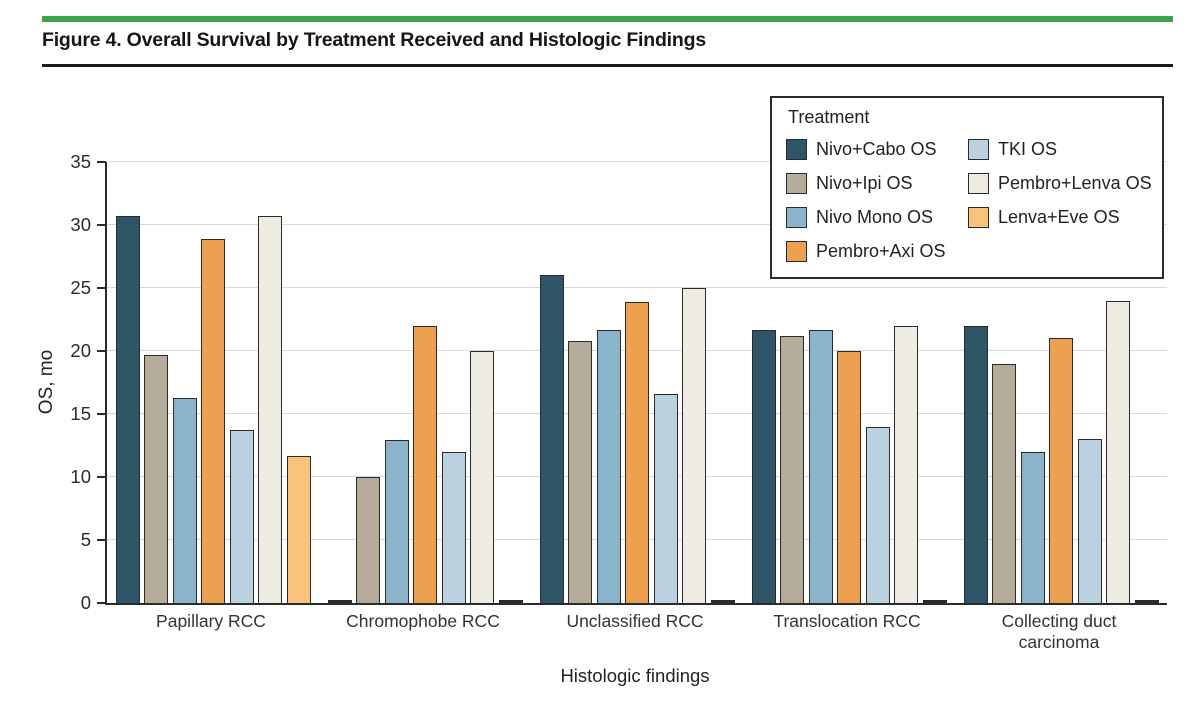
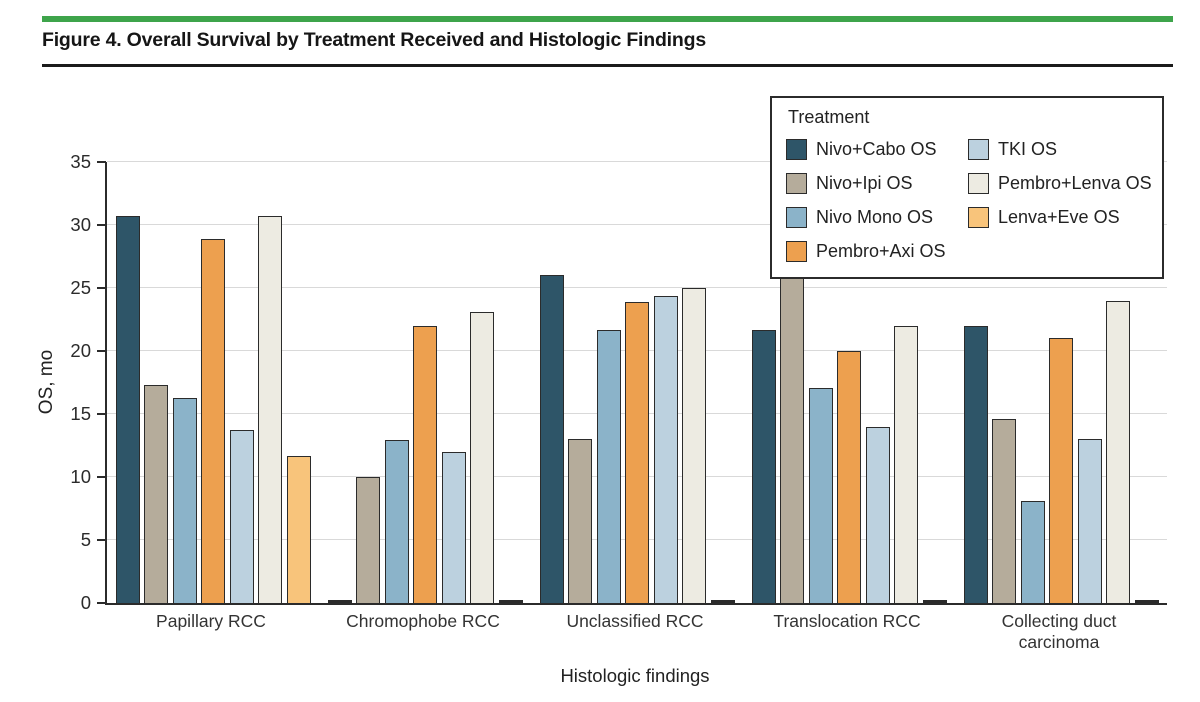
Nivo+Ipi OS/Papillary RCC: 19.7 -> 17.3
Pembro+Lenva OS/Chromophobe RCC: 20.0 -> 23.1
Nivo+Ipi OS/Unclassified RCC: 20.8 -> 13.0
TKI OS/Unclassified RCC: 16.6 -> 24.4
Nivo+Ipi OS/Translocation RCC: 21.2 -> 31.3
Nivo Mono OS/Translocation RCC: 21.7 -> 17.1
Nivo+Ipi OS/Collecting duct carcinoma: 19.0 -> 14.6
Nivo Mono OS/Collecting duct carcinoma: 12.0 -> 8.1
